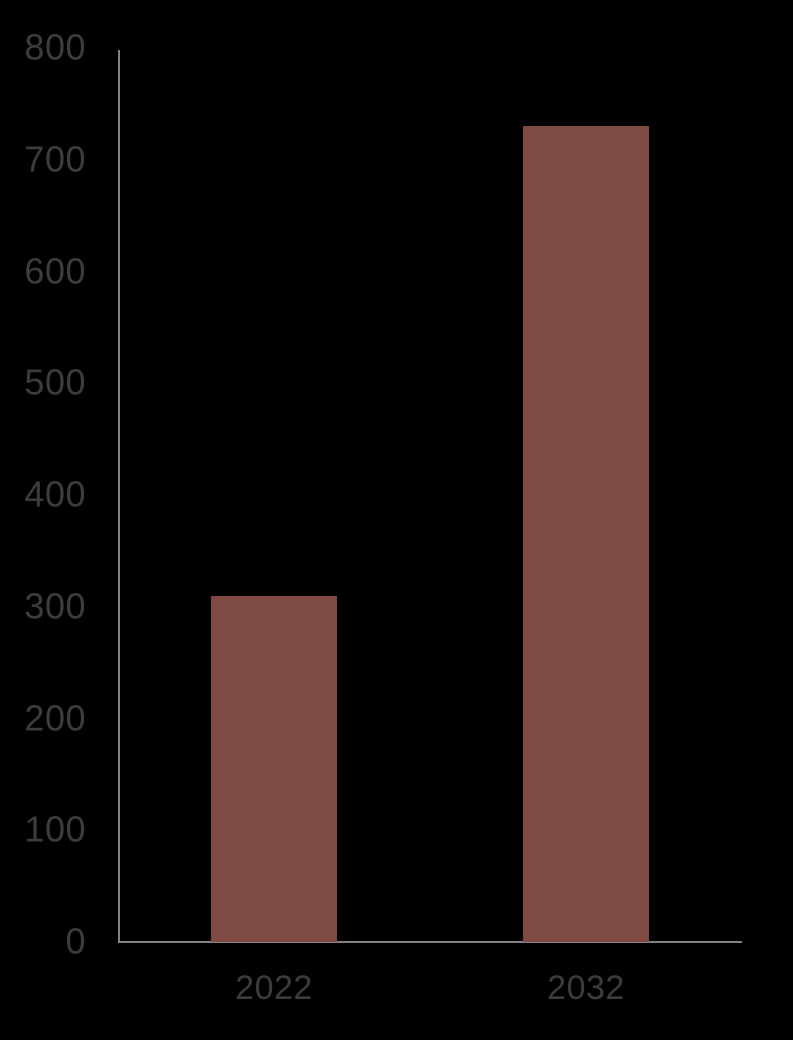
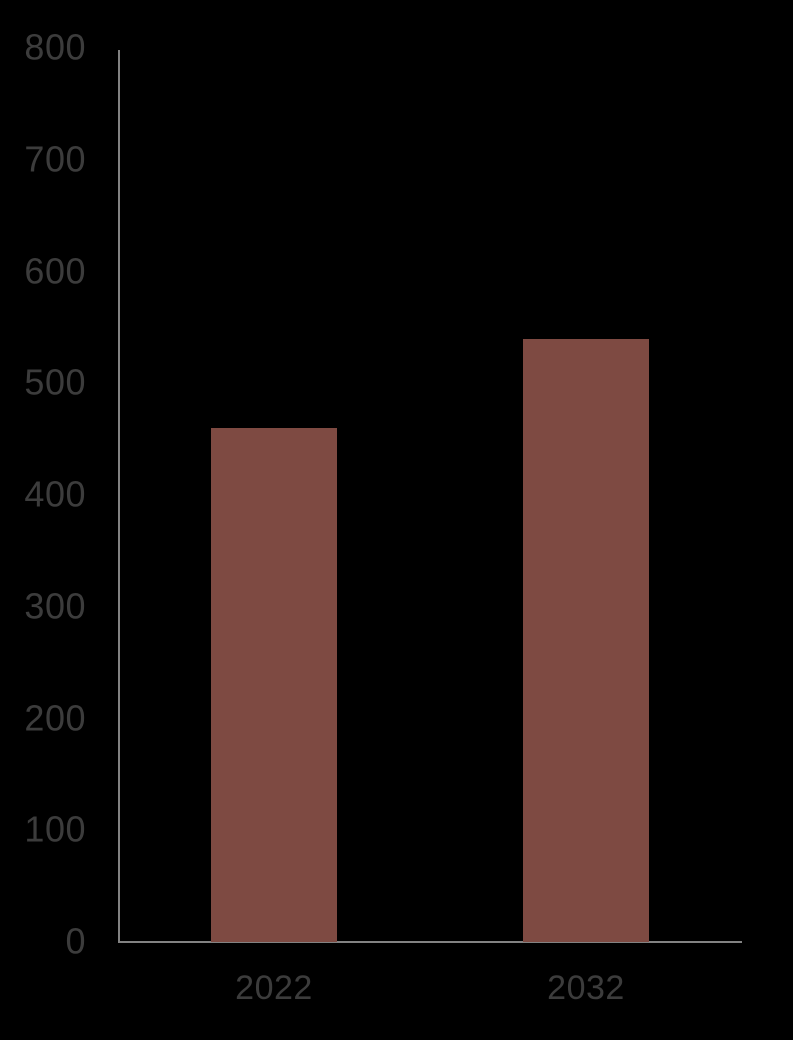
2022: 310 -> 460
2032: 730 -> 540
